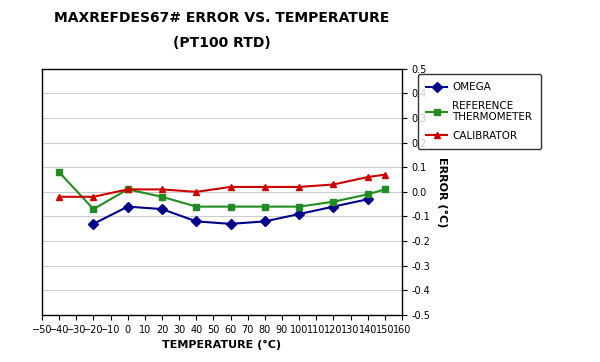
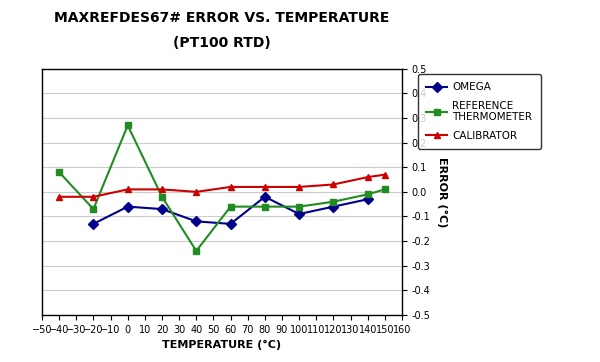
REFERENCE THERMOMETER/0: 0.01 -> 0.27
REFERENCE THERMOMETER/40: -0.06 -> -0.24
OMEGA/80: -0.12 -> -0.02
